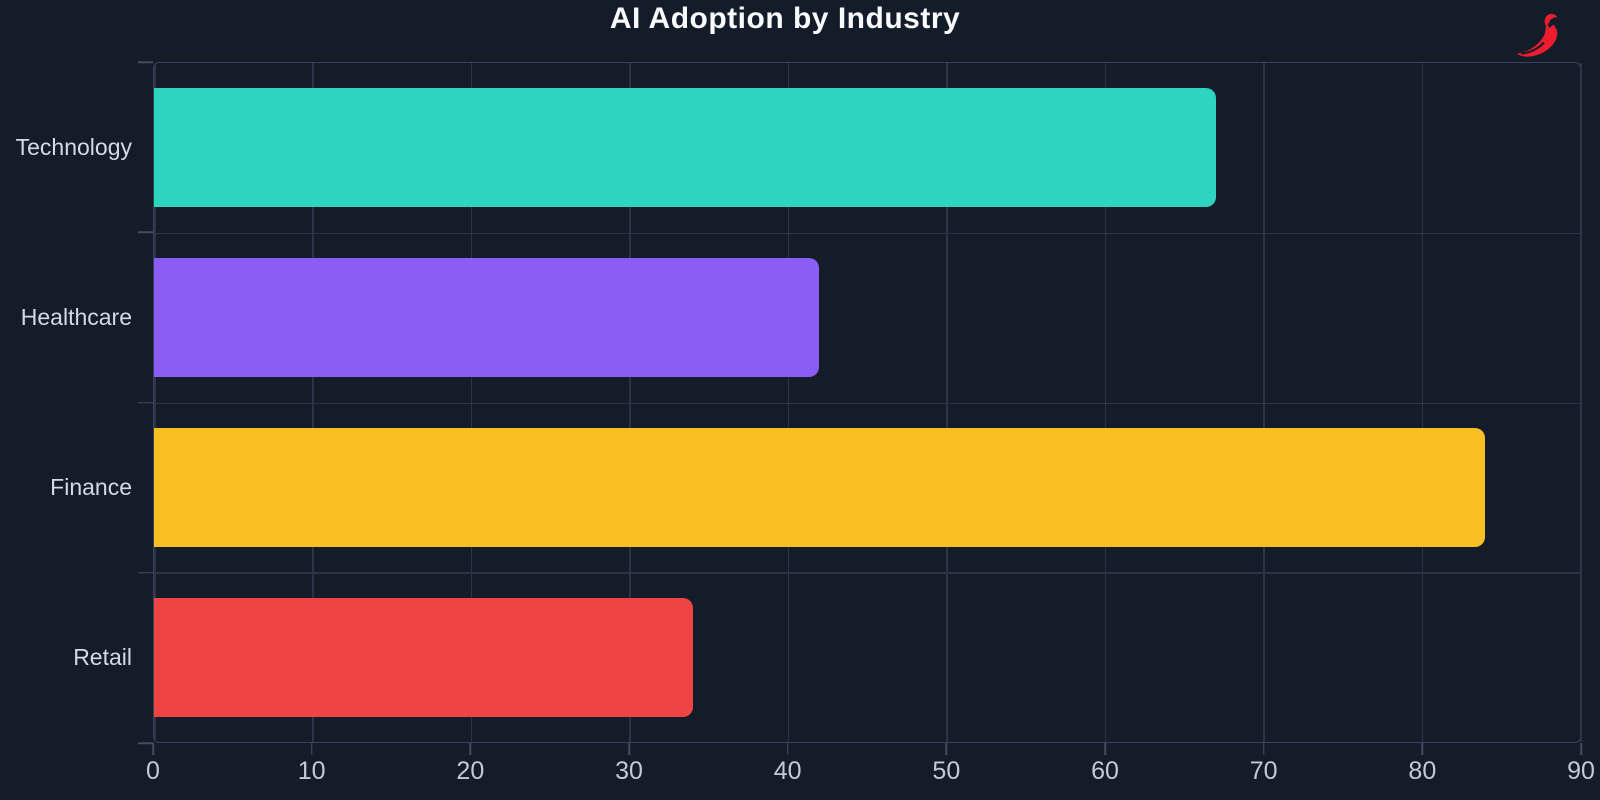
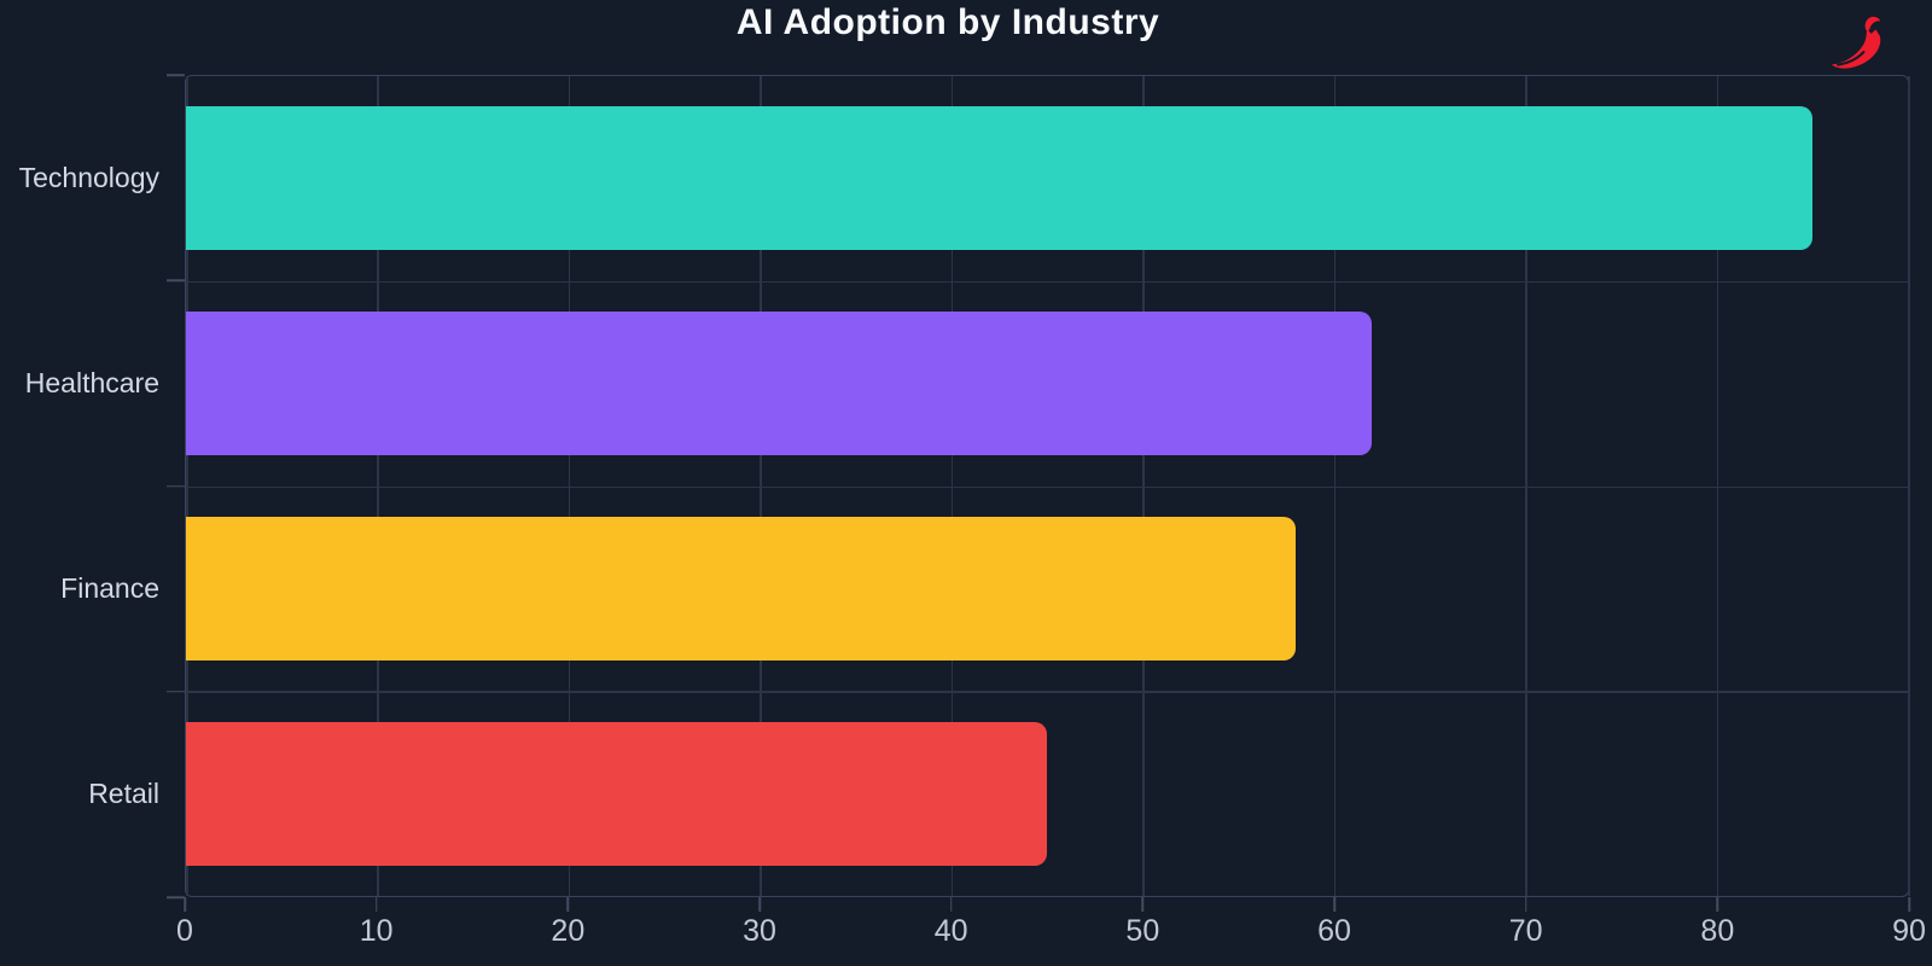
Technology: 67 -> 85
Healthcare: 42 -> 62
Finance: 84 -> 58
Retail: 34 -> 45
